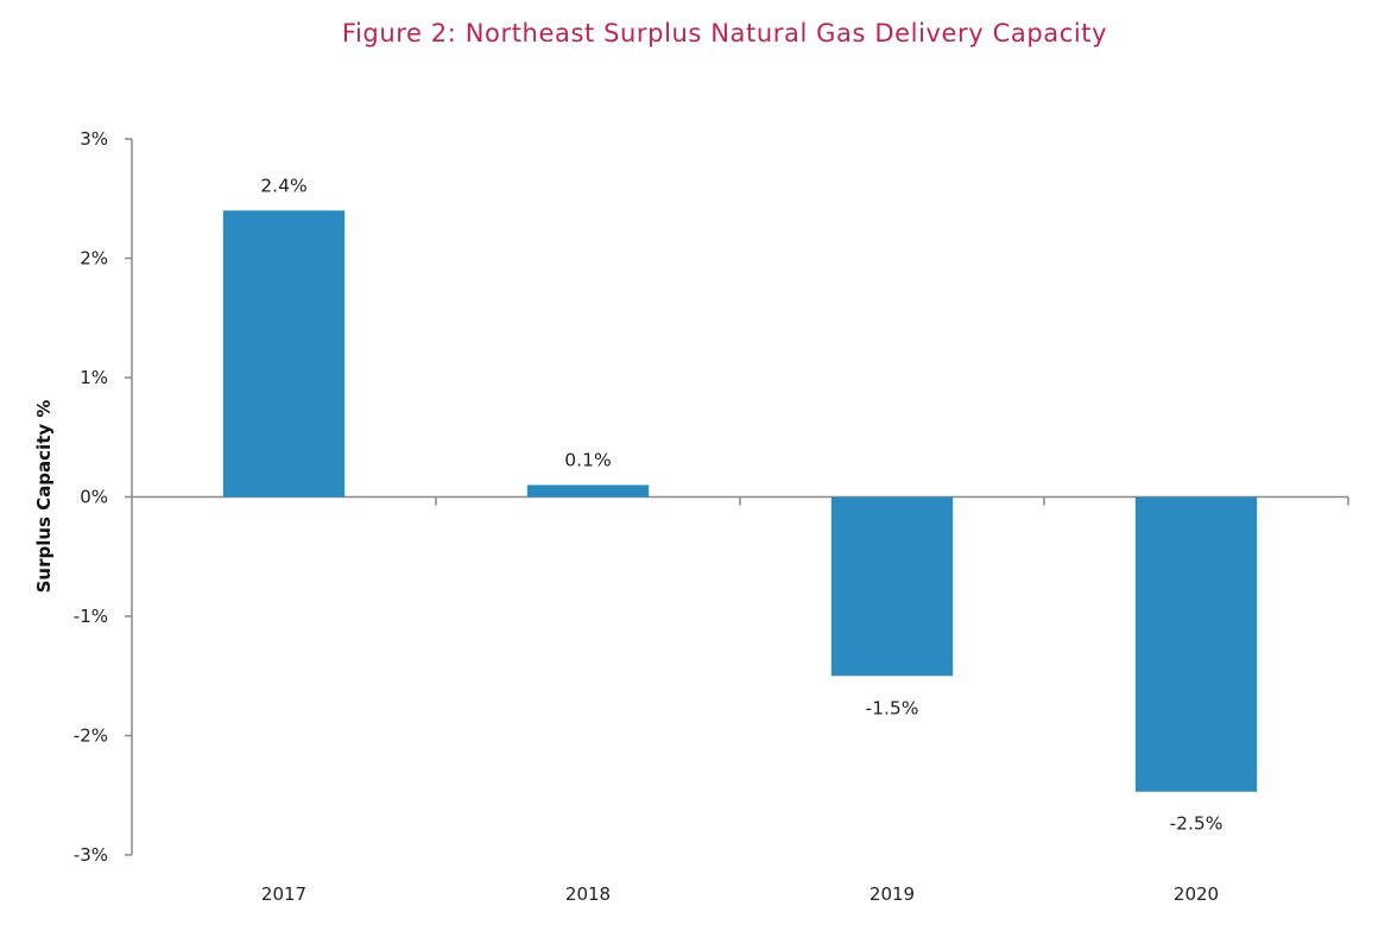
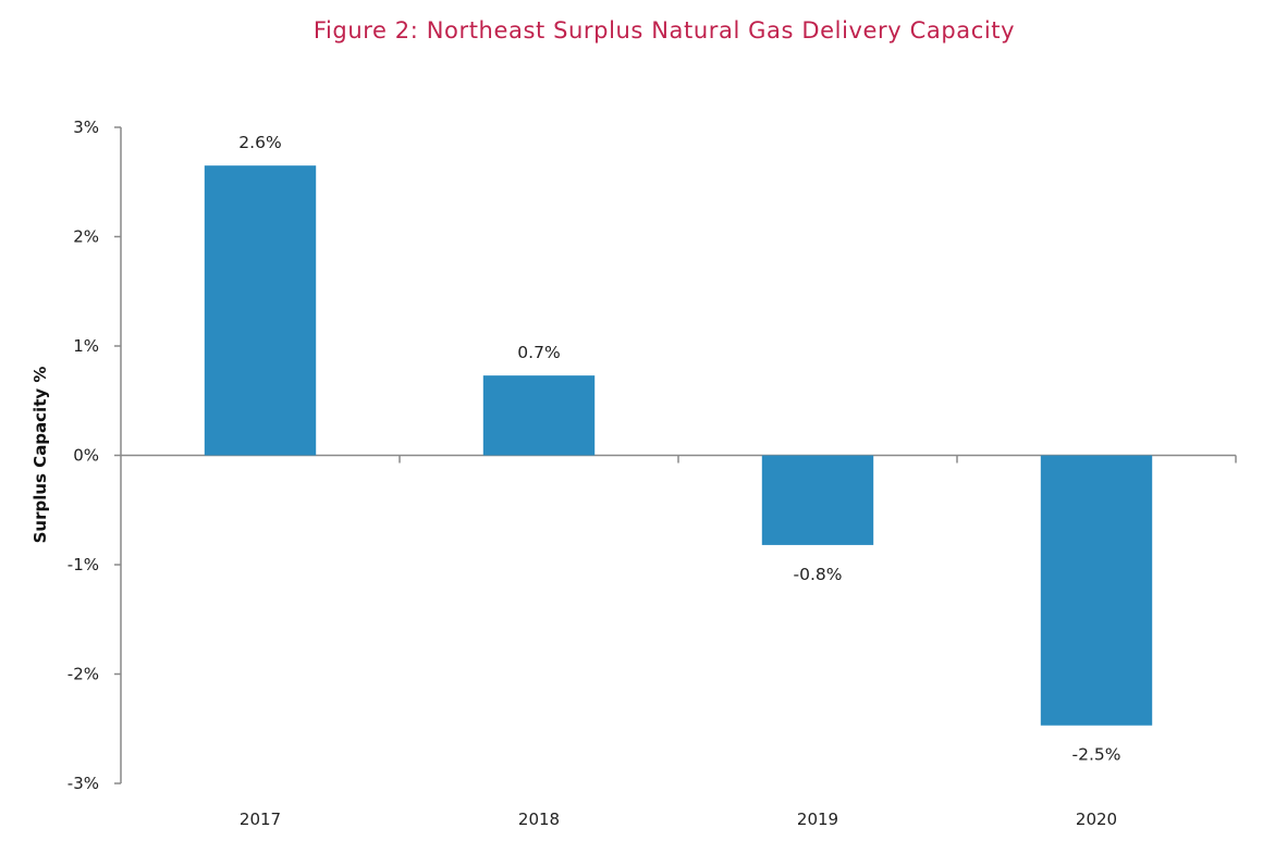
2017: 2.4% -> 2.6%
2018: 0.1% -> 0.7%
2019: -1.5% -> -0.8%
